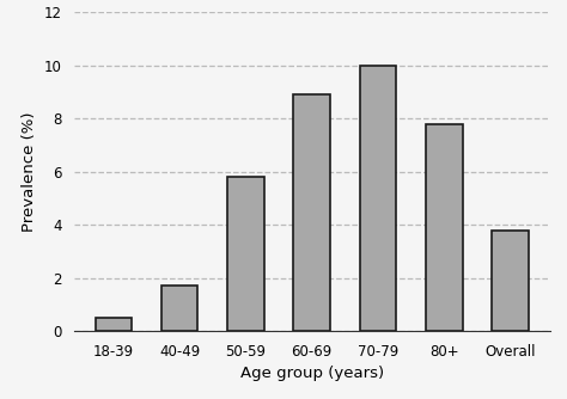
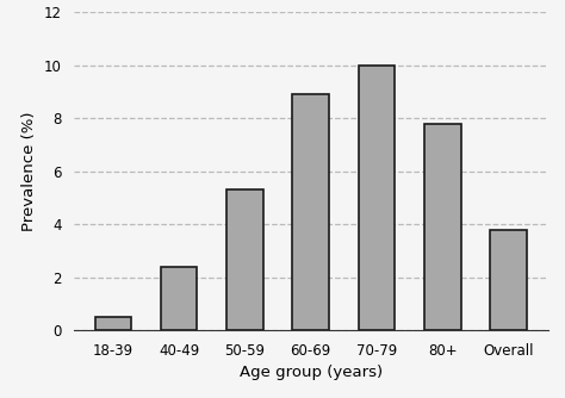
40-49: 1.7 -> 2.4
50-59: 5.8 -> 5.3
